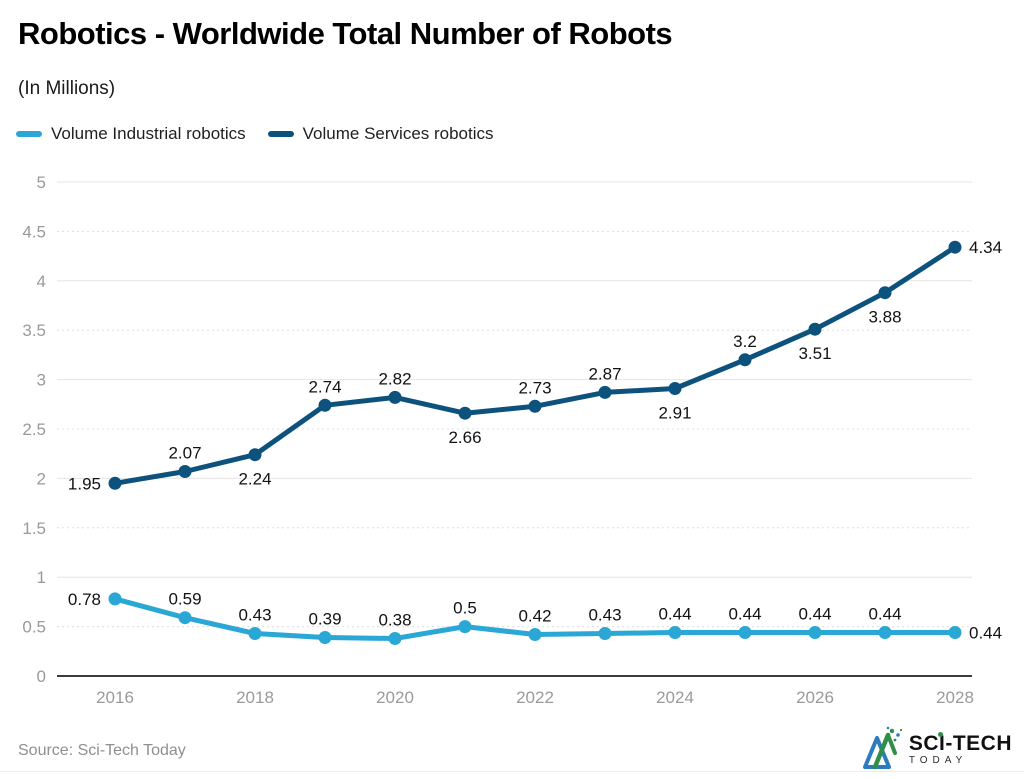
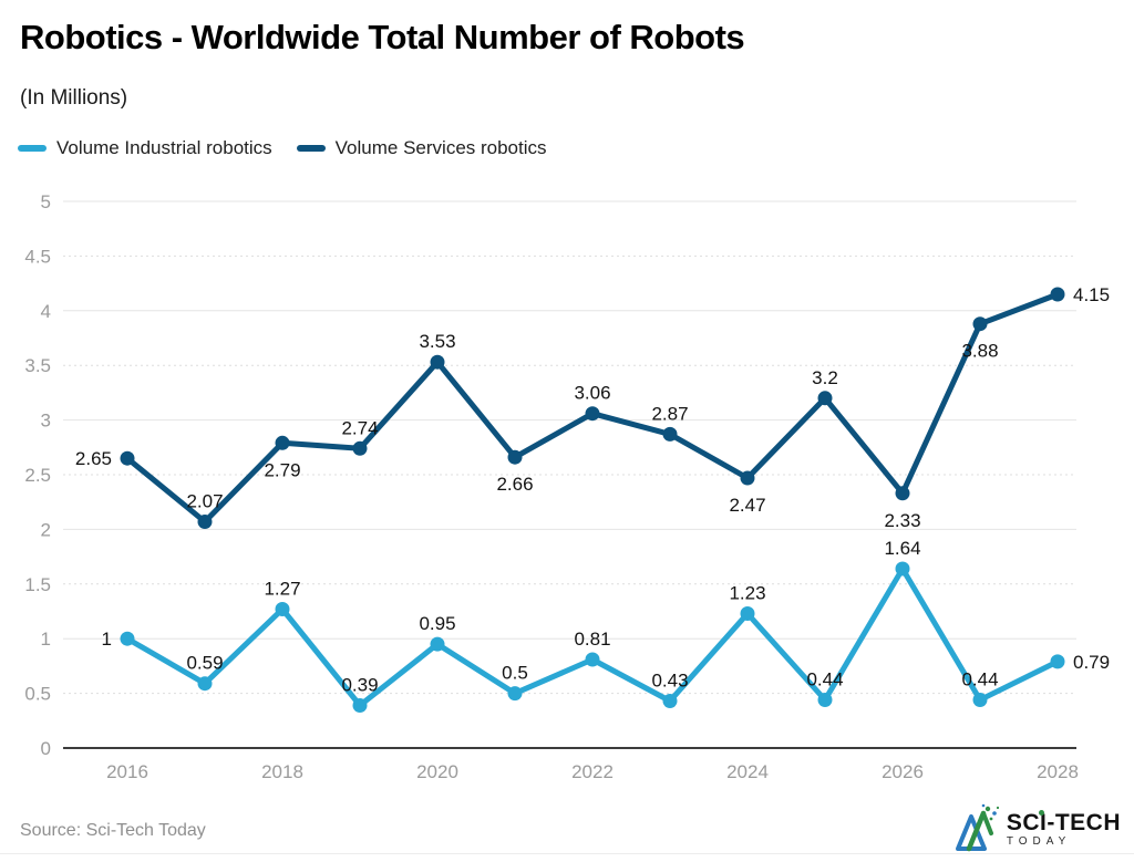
Volume Industrial robotics/2016: 0.78 -> 1
Volume Services robotics/2016: 1.95 -> 2.65
Volume Industrial robotics/2018: 0.43 -> 1.27
Volume Services robotics/2018: 2.24 -> 2.79
Volume Industrial robotics/2020: 0.38 -> 0.95
Volume Services robotics/2020: 2.82 -> 3.53
Volume Industrial robotics/2022: 0.42 -> 0.81
Volume Services robotics/2022: 2.73 -> 3.06
Volume Industrial robotics/2024: 0.44 -> 1.23
Volume Services robotics/2024: 2.91 -> 2.47
Volume Industrial robotics/2026: 0.44 -> 1.64
Volume Services robotics/2026: 3.51 -> 2.33
Volume Industrial robotics/2028: 0.44 -> 0.79
Volume Services robotics/2028: 4.34 -> 4.15
